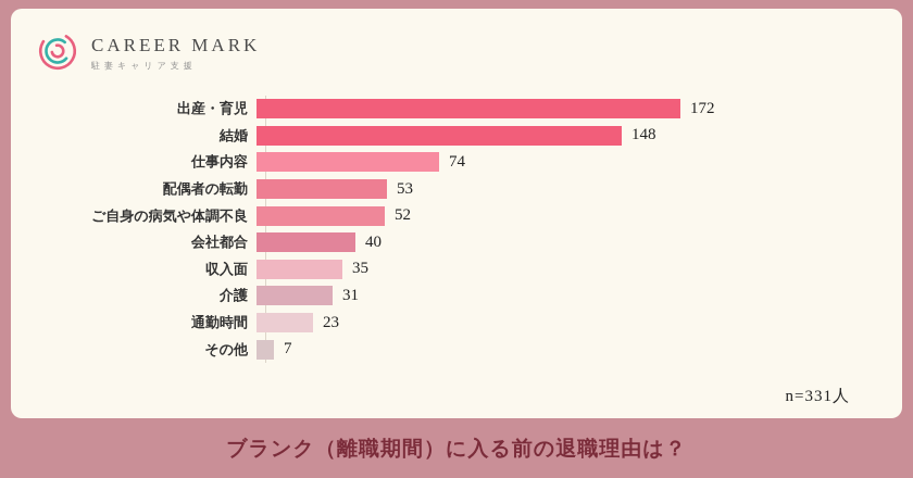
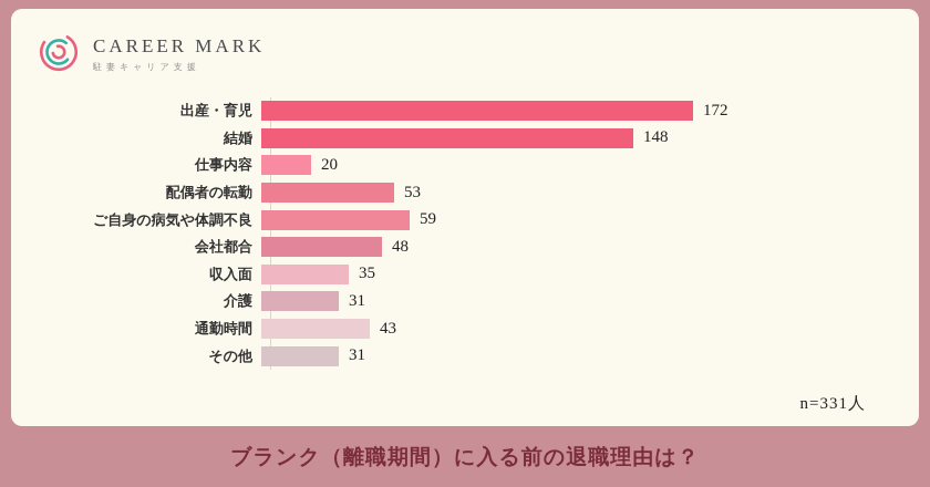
仕事内容: 74 -> 20
ご自身の病気や体調不良: 52 -> 59
会社都合: 40 -> 48
通勤時間: 23 -> 43
その他: 7 -> 31
